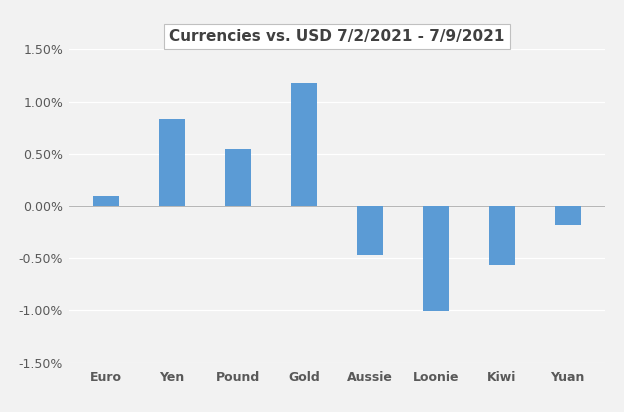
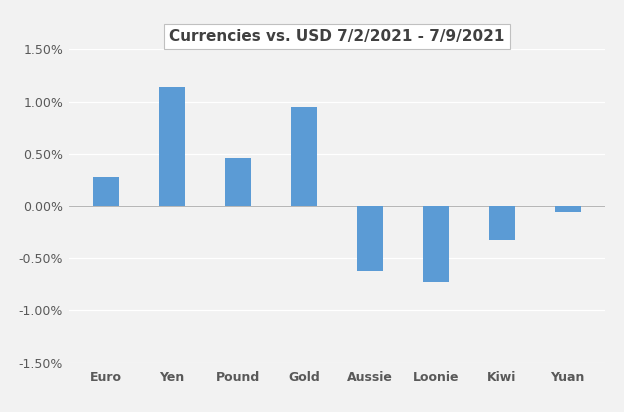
Euro: 0.10% -> 0.28%
Yen: 0.83% -> 1.14%
Pound: 0.55% -> 0.46%
Gold: 1.18% -> 0.95%
Aussie: -0.47% -> -0.62%
Loonie: -1.01% -> -0.73%
Kiwi: -0.57% -> -0.33%
Yuan: -0.18% -> -0.06%
